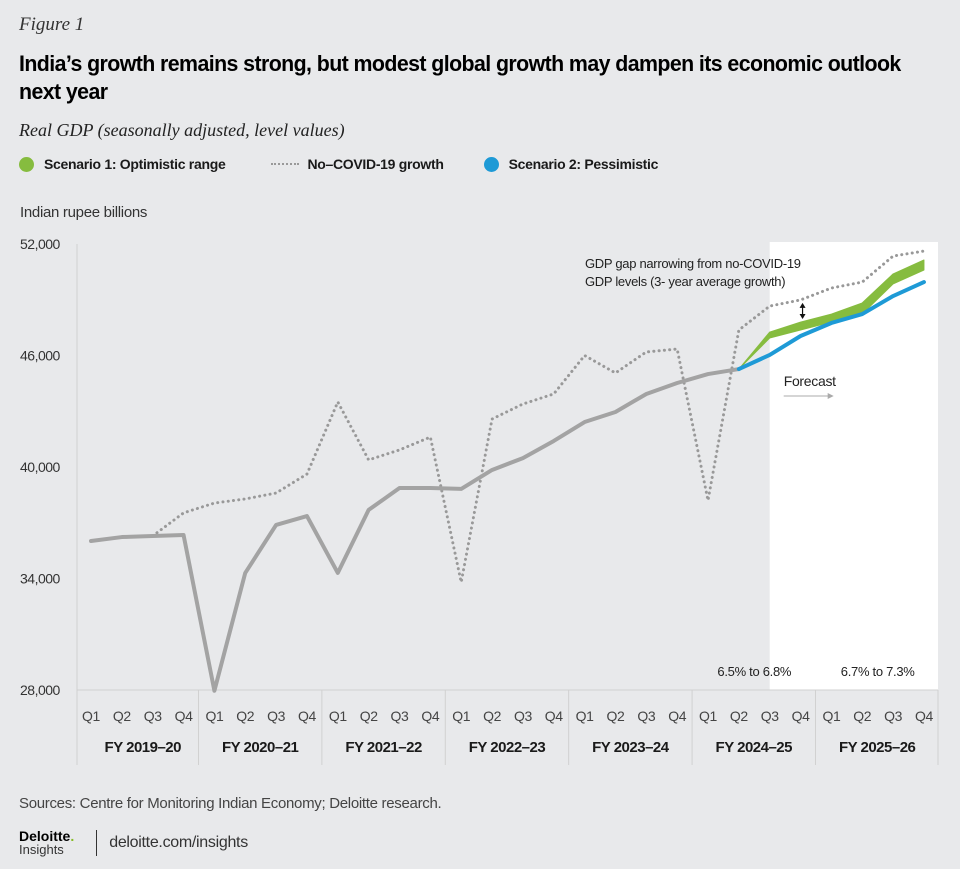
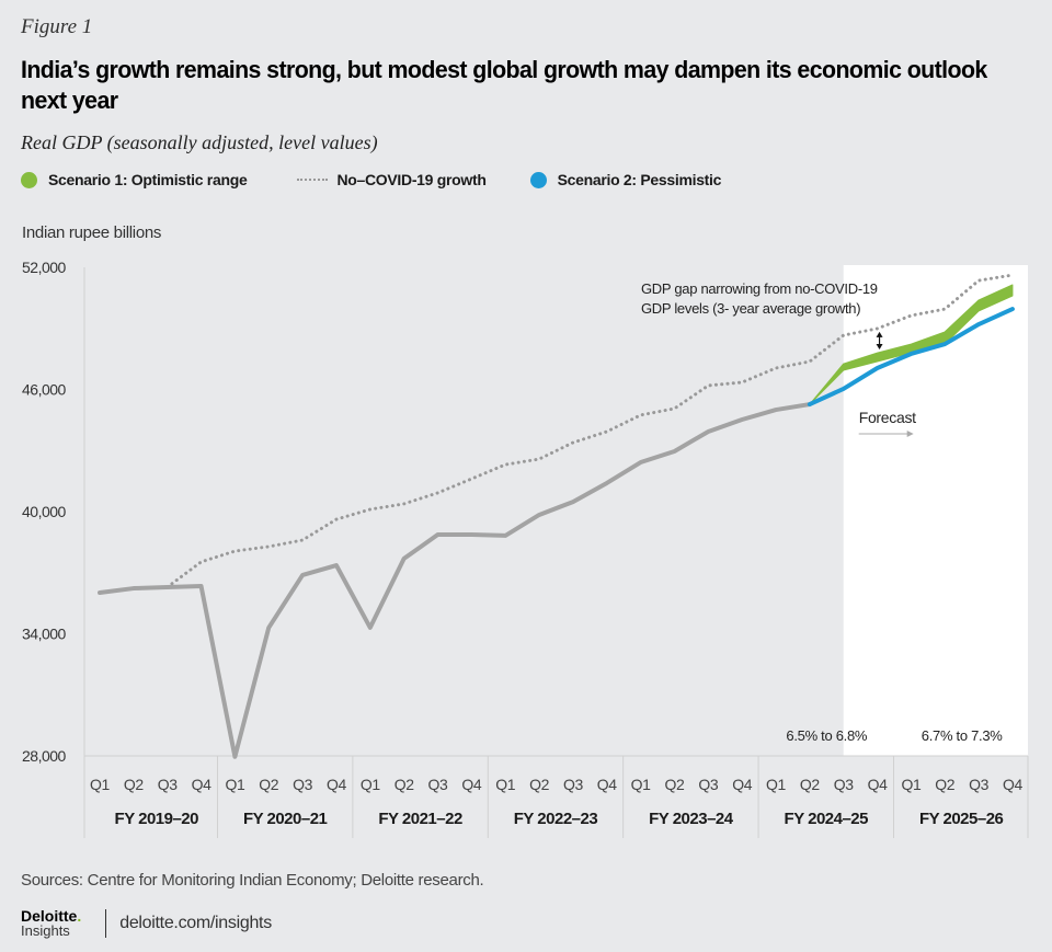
No–COVID-19 growth/FY 2021–22 Q1: 43500 -> 40100
No–COVID-19 growth/FY 2022–23 Q1: 33800 -> 42300
No–COVID-19 growth/FY 2023–24 Q1: 46000 -> 44700
No–COVID-19 growth/FY 2024–25 Q1: 38200 -> 47000
